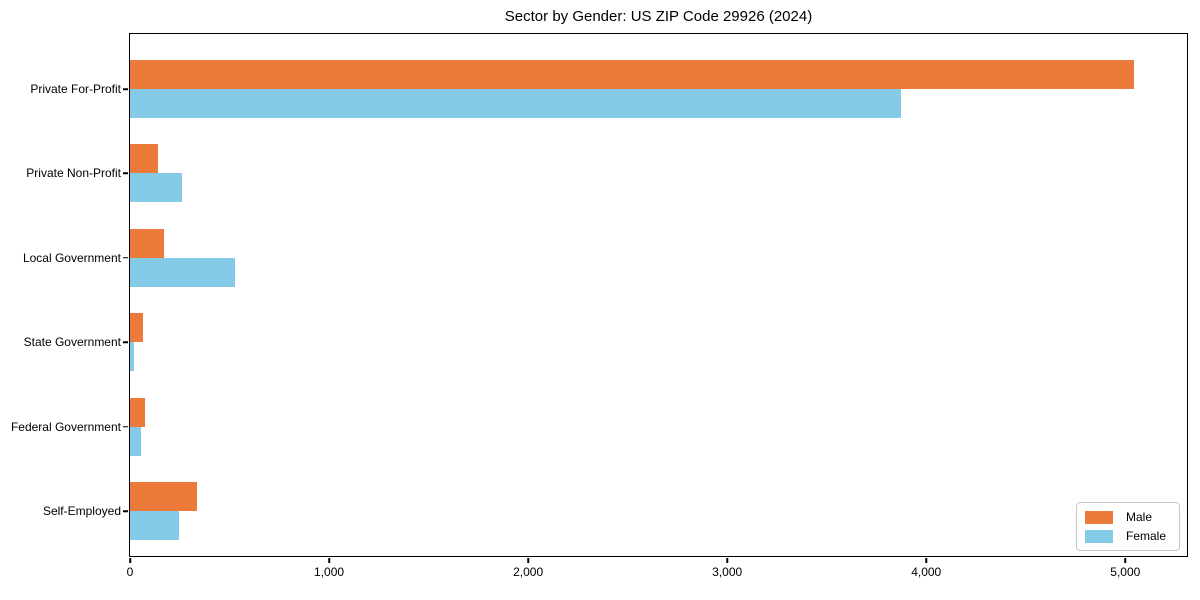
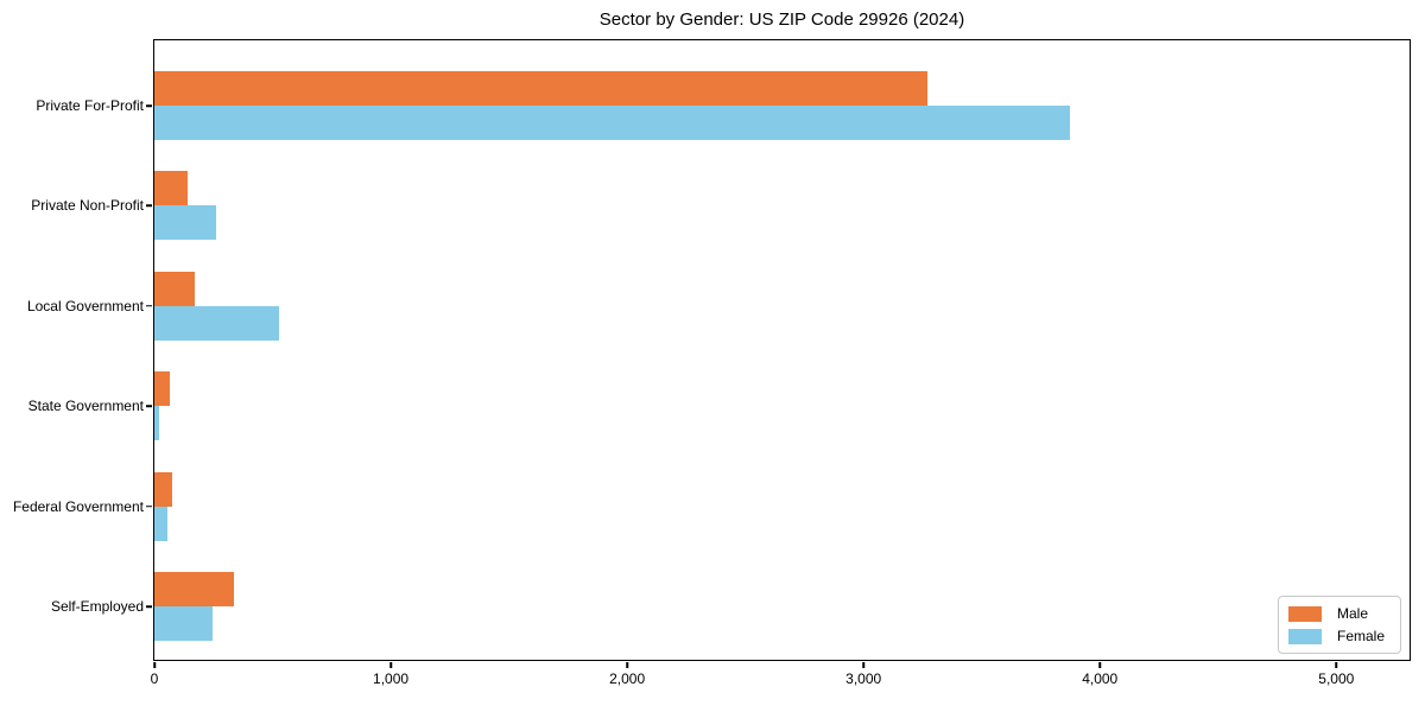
Male/Private For-Profit: 5040 -> 3270
